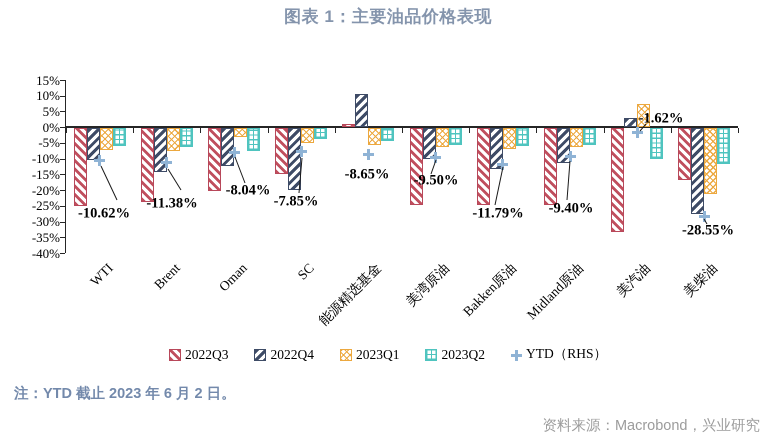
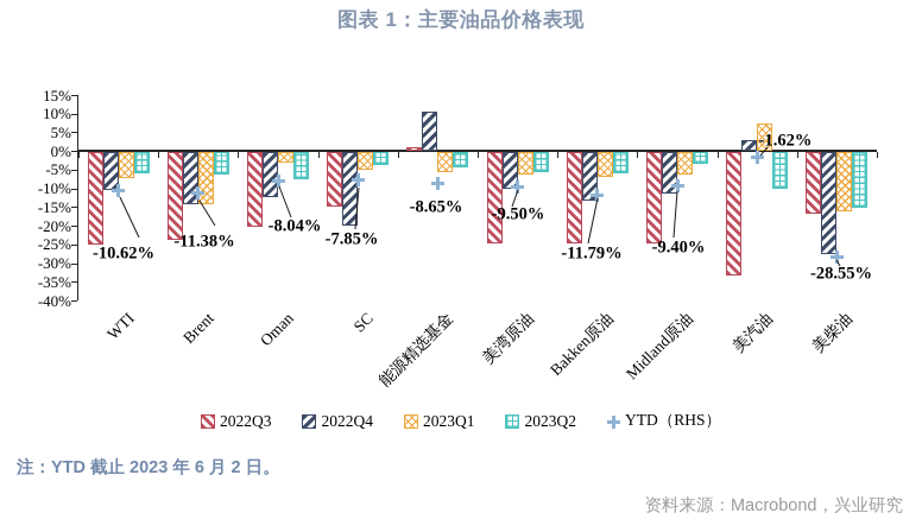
2023Q1/Brent: -7% -> -14%
2023Q2/Midland原油: -5% -> -3%
2023Q1/美柴油: -21% -> -16%
2023Q2/美柴油: -12% -> -15%
